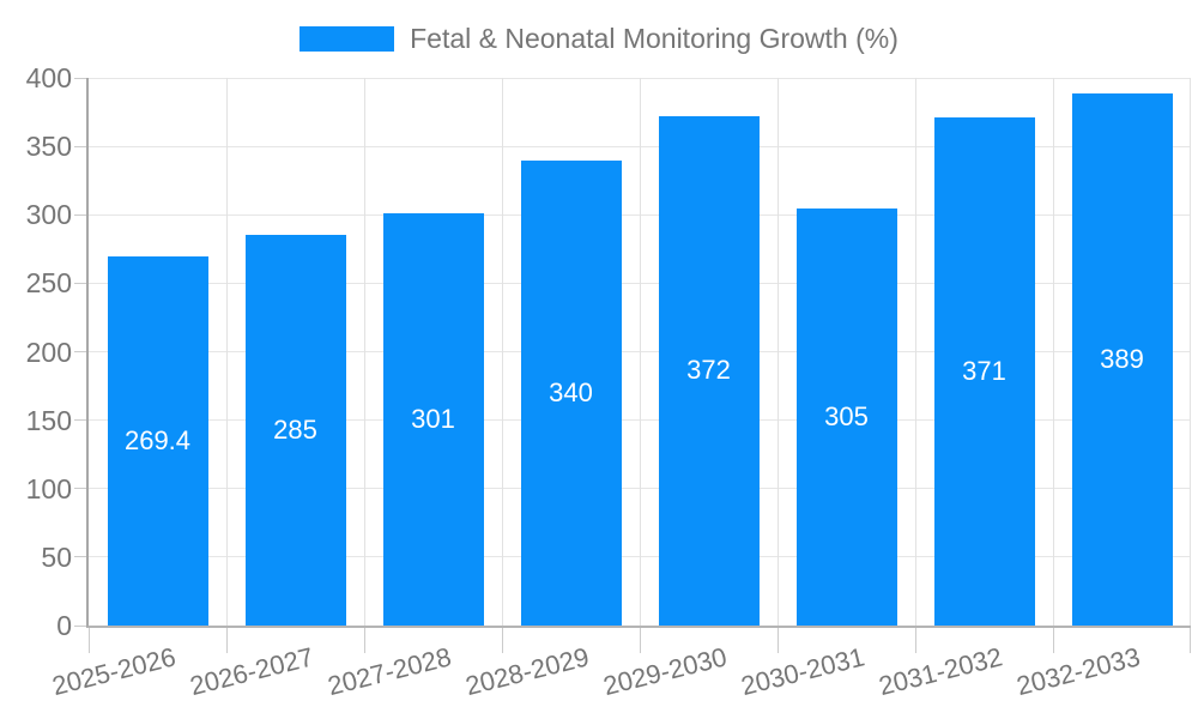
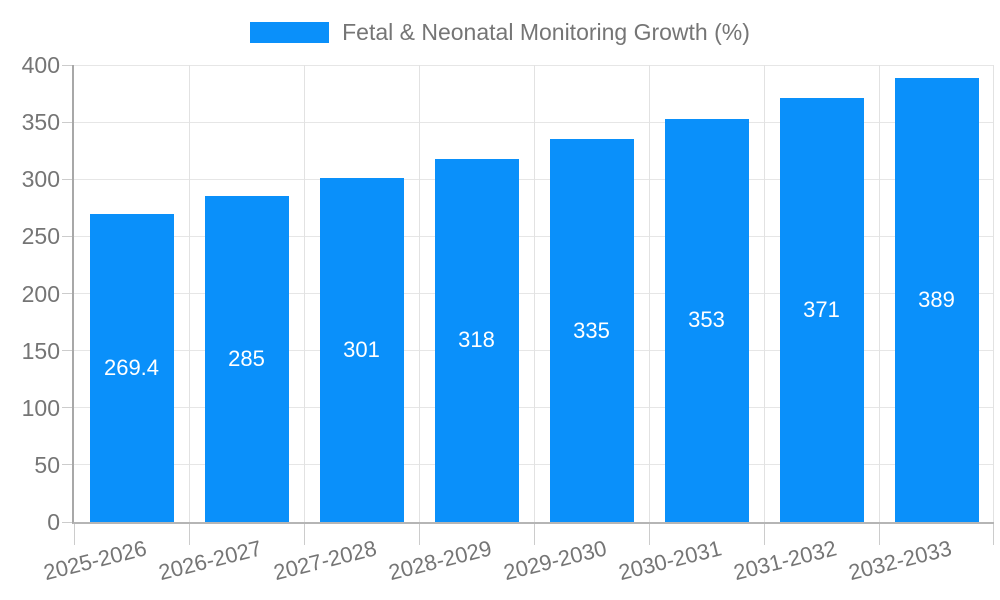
2028-2029: 340 -> 318
2029-2030: 372 -> 335
2030-2031: 305 -> 353
